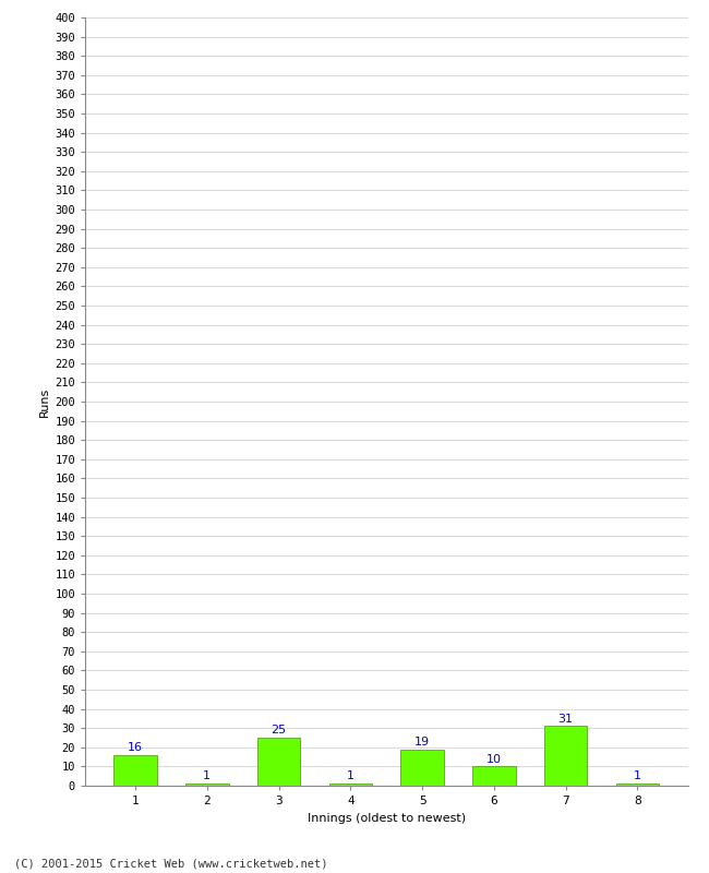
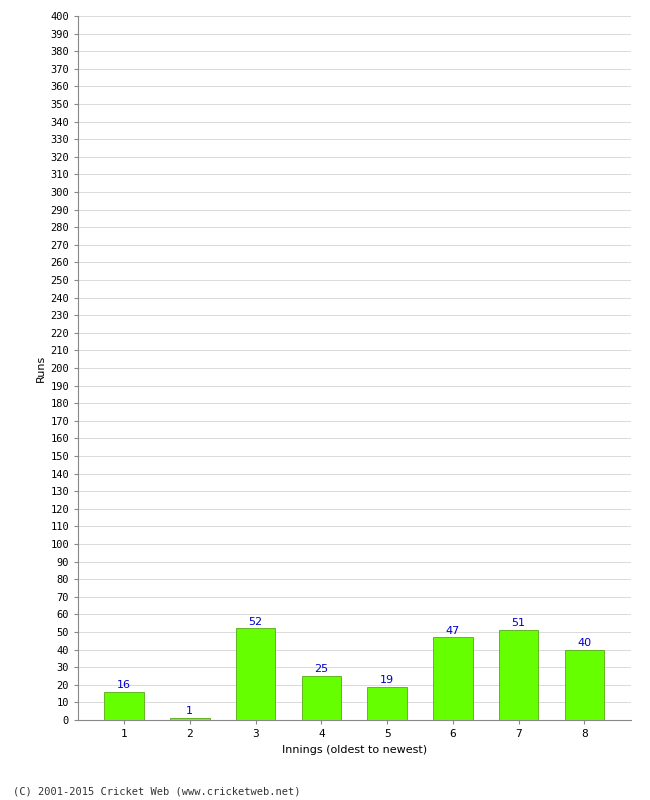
3: 25 -> 52
4: 1 -> 25
6: 10 -> 47
7: 31 -> 51
8: 1 -> 40
